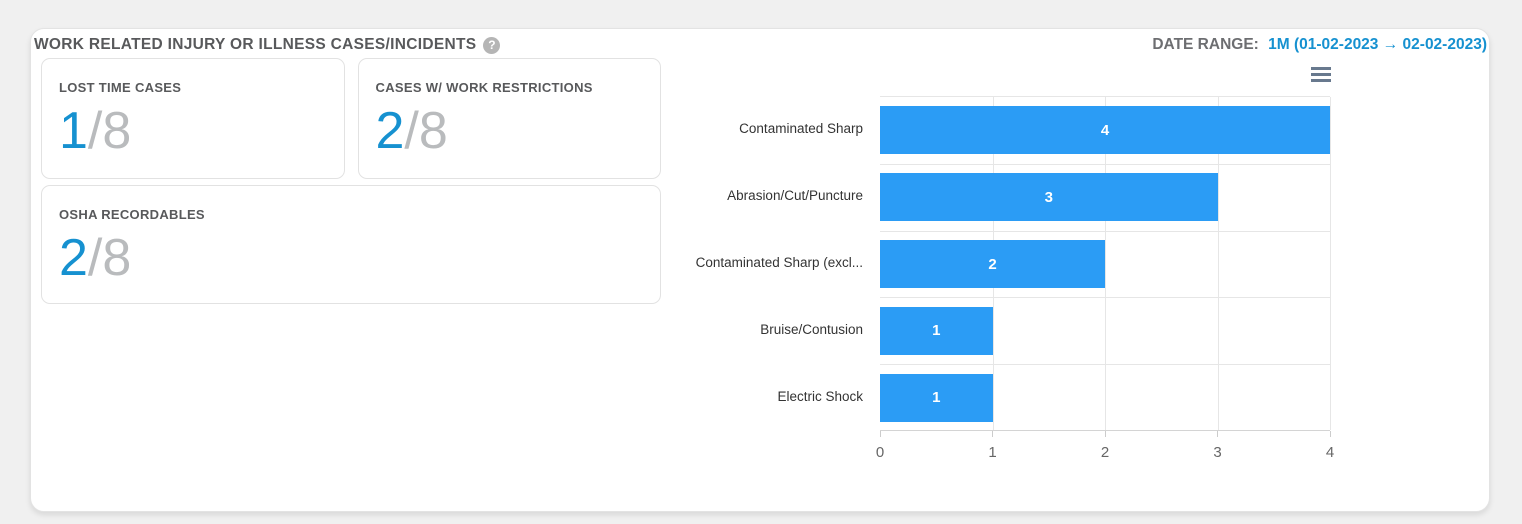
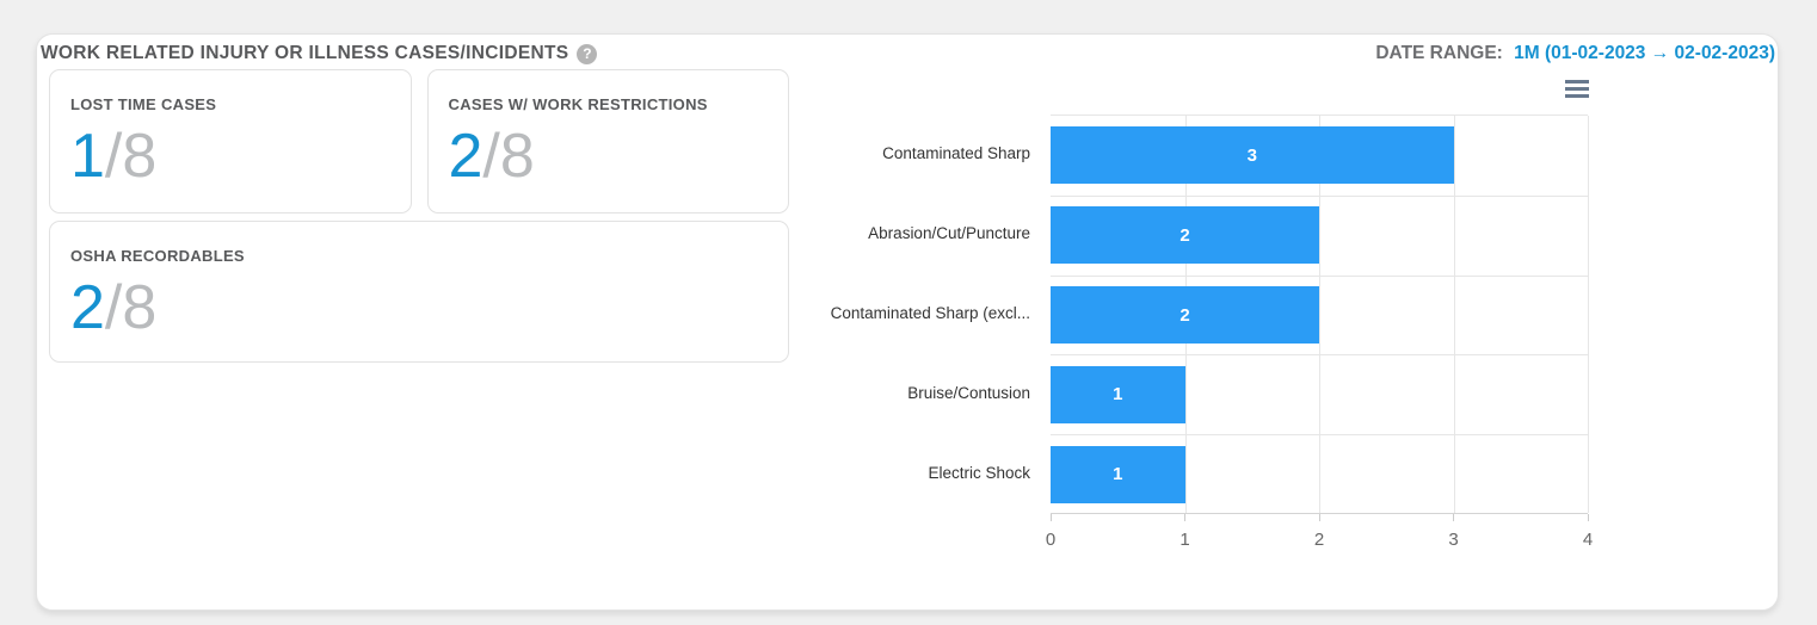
Contaminated Sharp: 4 -> 3
Abrasion/Cut/Puncture: 3 -> 2
